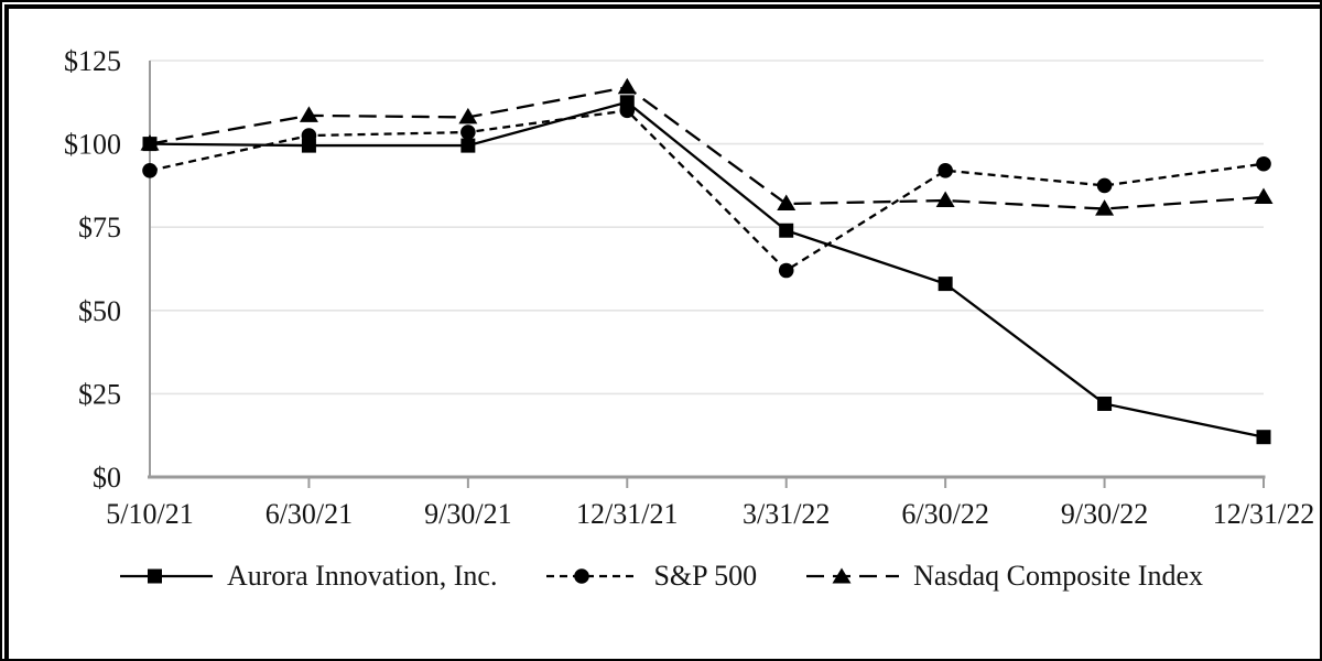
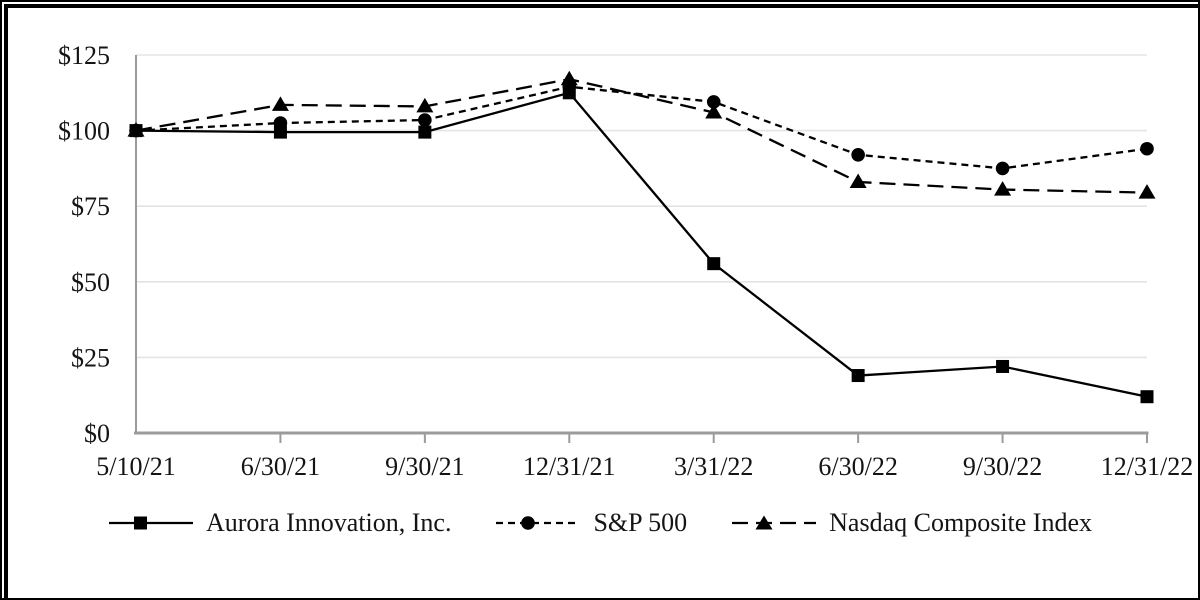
S&P 500/5/10/21: $92 -> $100
S&P 500/12/31/21: $110 -> $114
Aurora Innovation, Inc./3/31/22: $74 -> $56
S&P 500/3/31/22: $62 -> $110
Nasdaq Composite Index/3/31/22: $82 -> $106
Aurora Innovation, Inc./6/30/22: $58 -> $19
Nasdaq Composite Index/12/31/22: $84 -> $80
